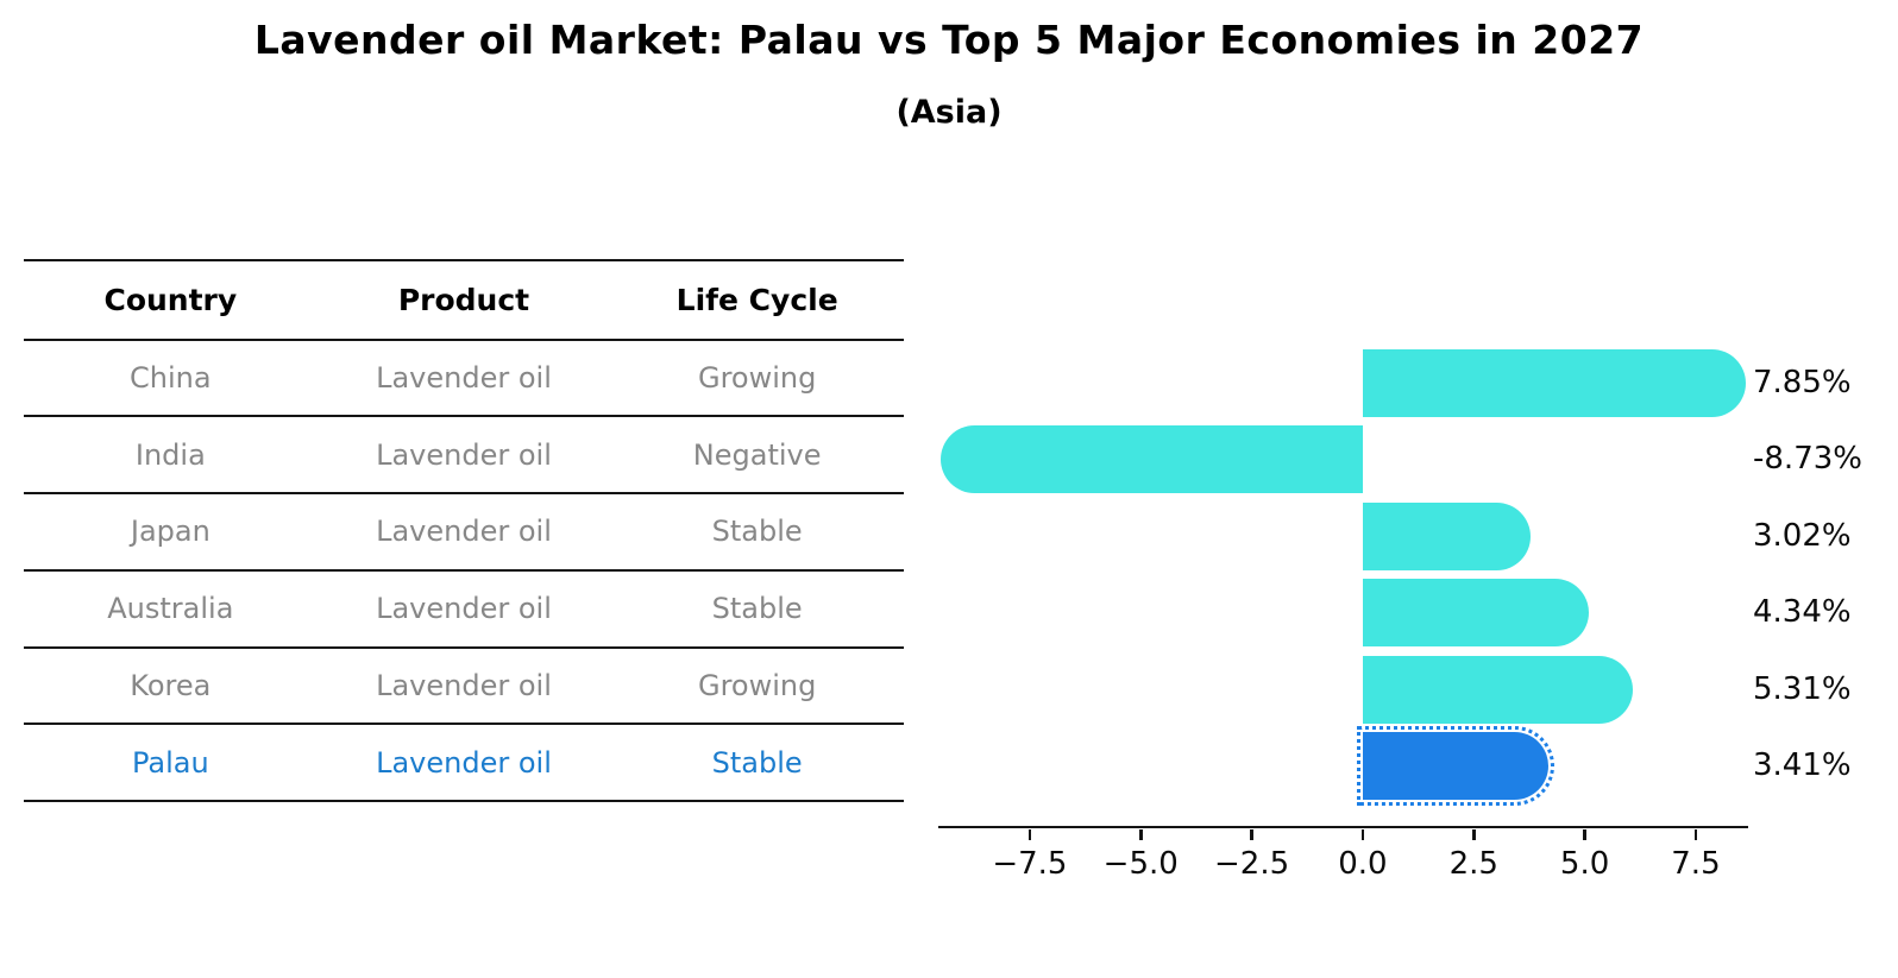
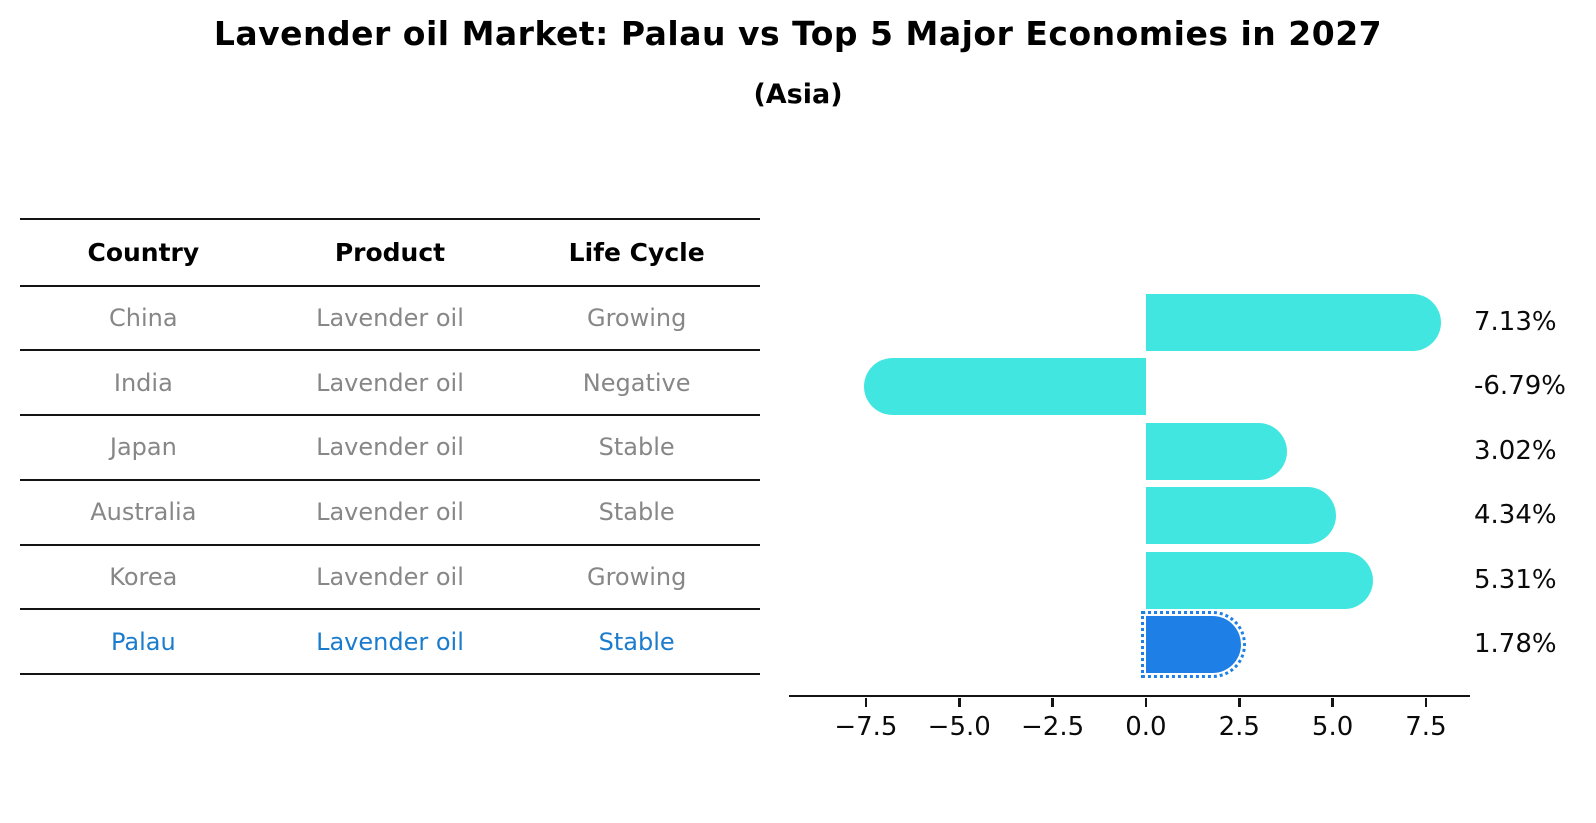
China: 7.85% -> 7.13%
India: -8.73% -> -6.79%
Palau: 3.41% -> 1.78%
